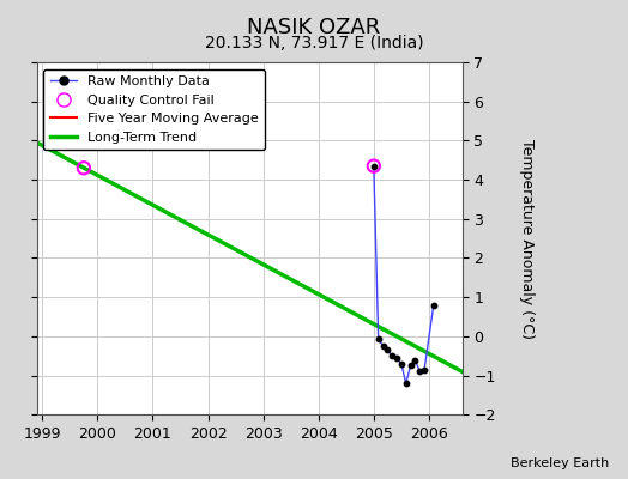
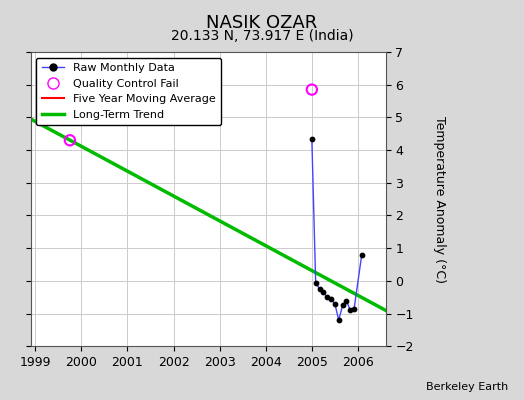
Quality Control Fail/2005: 4.35 -> 5.85
